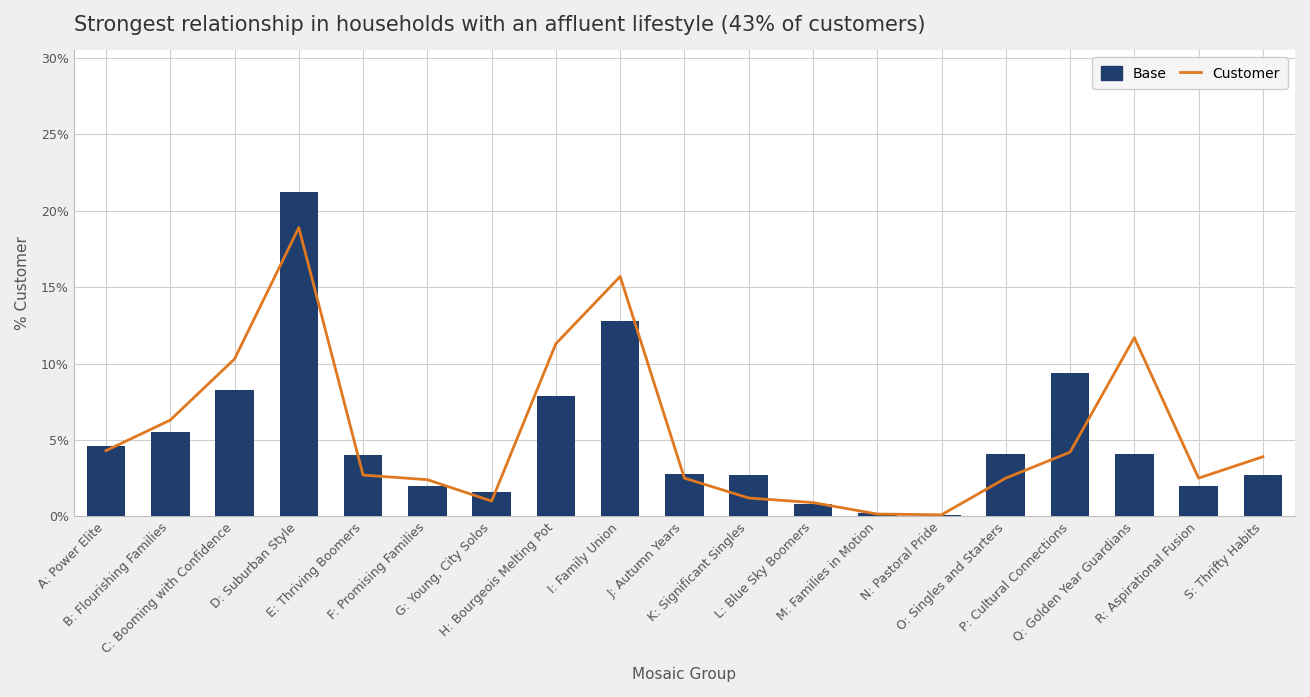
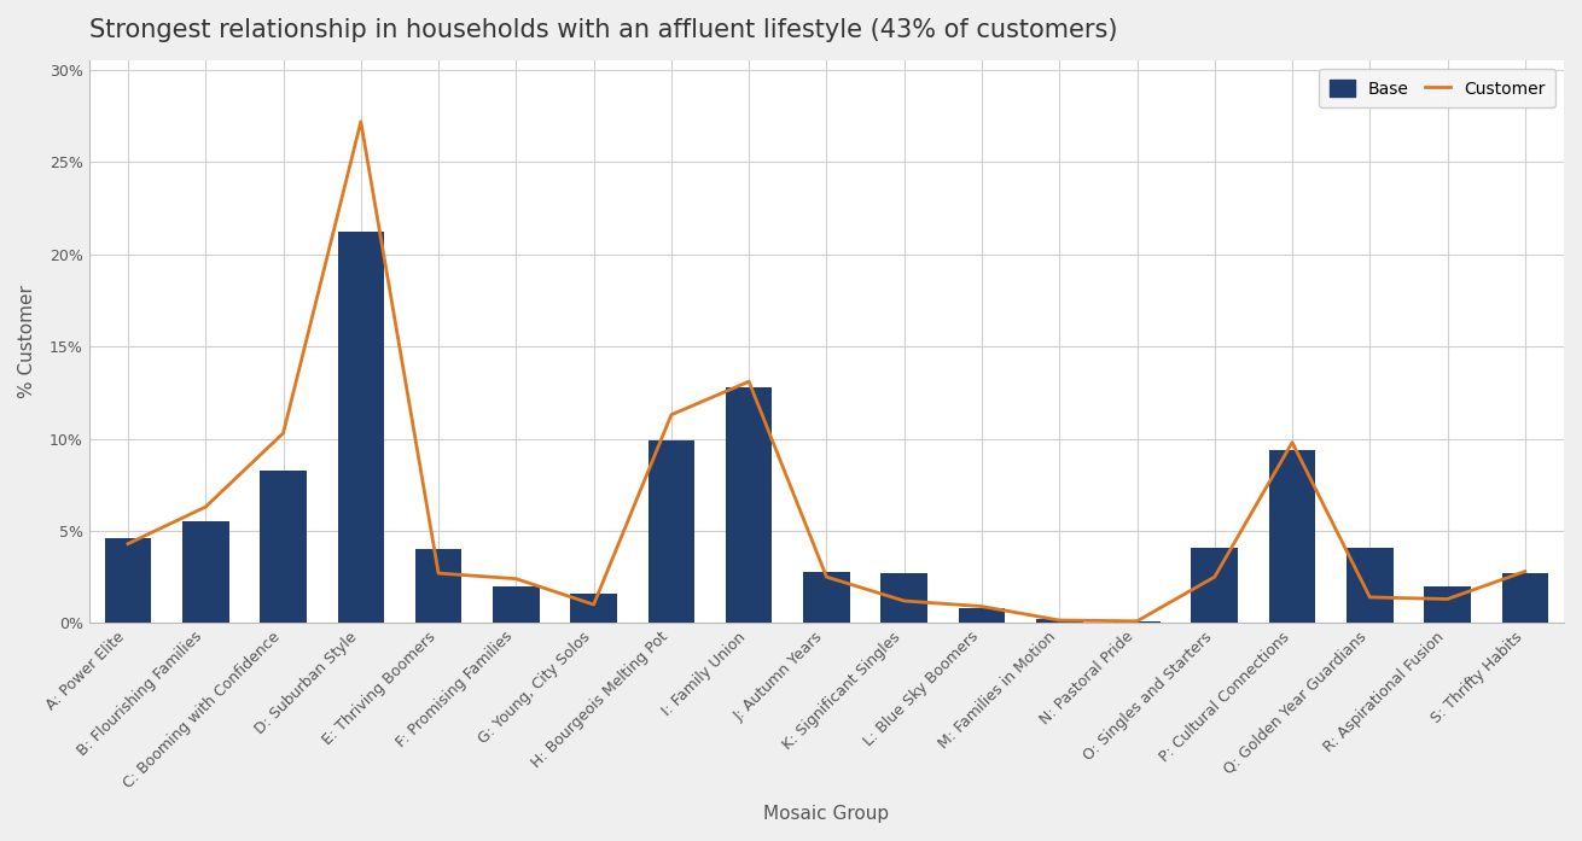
Customer/D: Suburban Style: 18.9% -> 27.2%
Base/H: Bourgeois Melting Pot: 7.9% -> 9.9%
Customer/I: Family Union: 15.7% -> 13.1%
Customer/P: Cultural Connections: 4.2% -> 9.8%
Customer/Q: Golden Year Guardians: 11.7% -> 1.4%
Customer/R: Aspirational Fusion: 2.5% -> 1.3%
Customer/S: Thrifty Habits: 3.9% -> 2.8%
